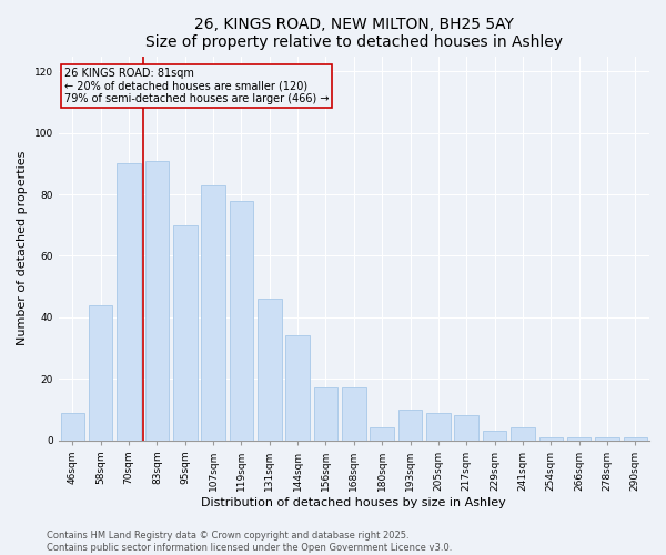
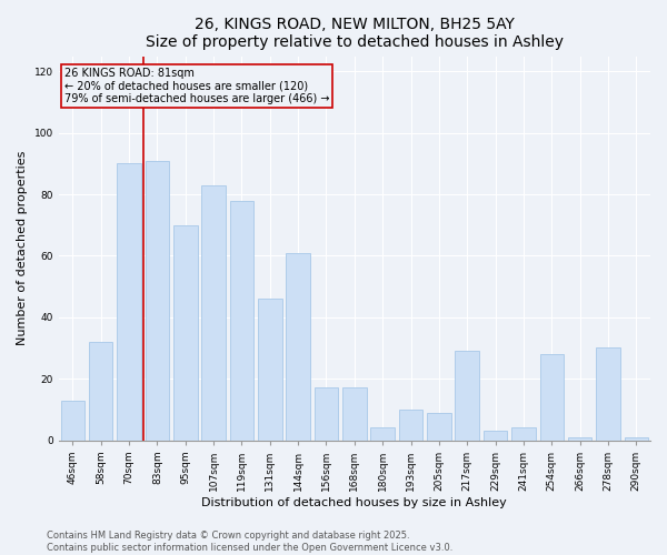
46sqm: 9 -> 13
58sqm: 44 -> 32
144sqm: 34 -> 61
217sqm: 8 -> 29
254sqm: 1 -> 28
278sqm: 1 -> 30
